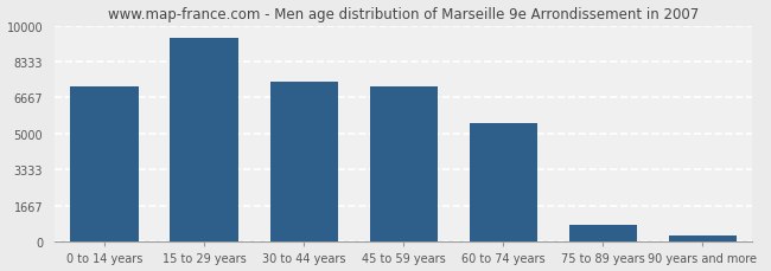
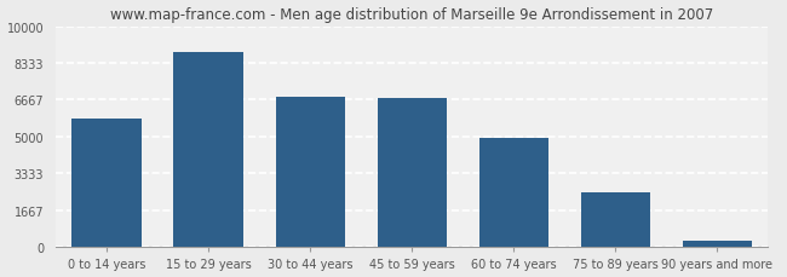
0 to 14 years: 7200 -> 5800
15 to 29 years: 9400 -> 8800
30 to 44 years: 7400 -> 6800
45 to 59 years: 7200 -> 6800
60 to 74 years: 5500 -> 5000
75 to 89 years: 800 -> 2500
